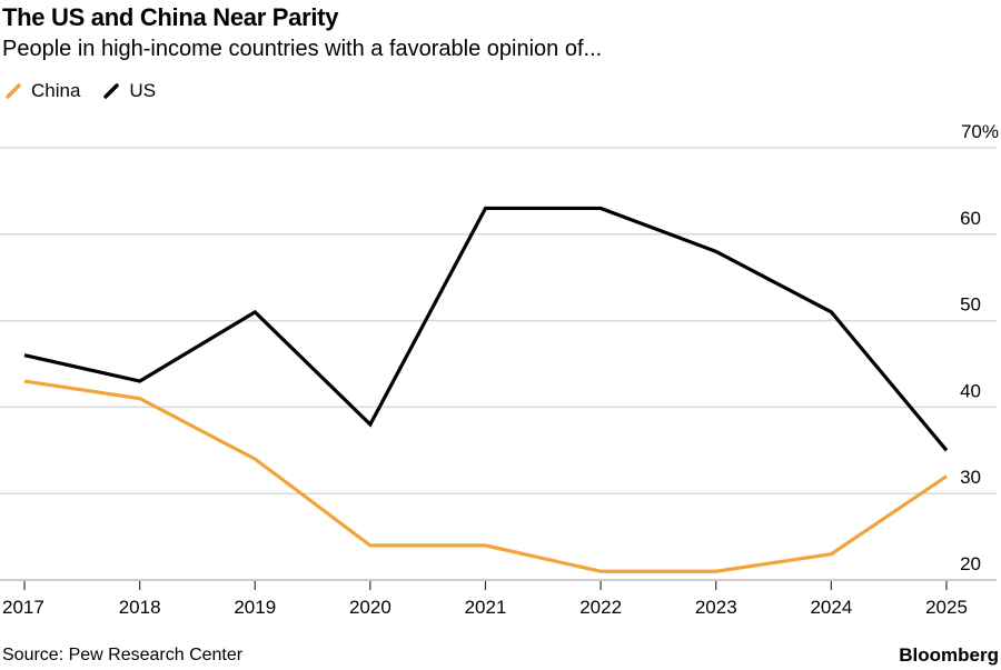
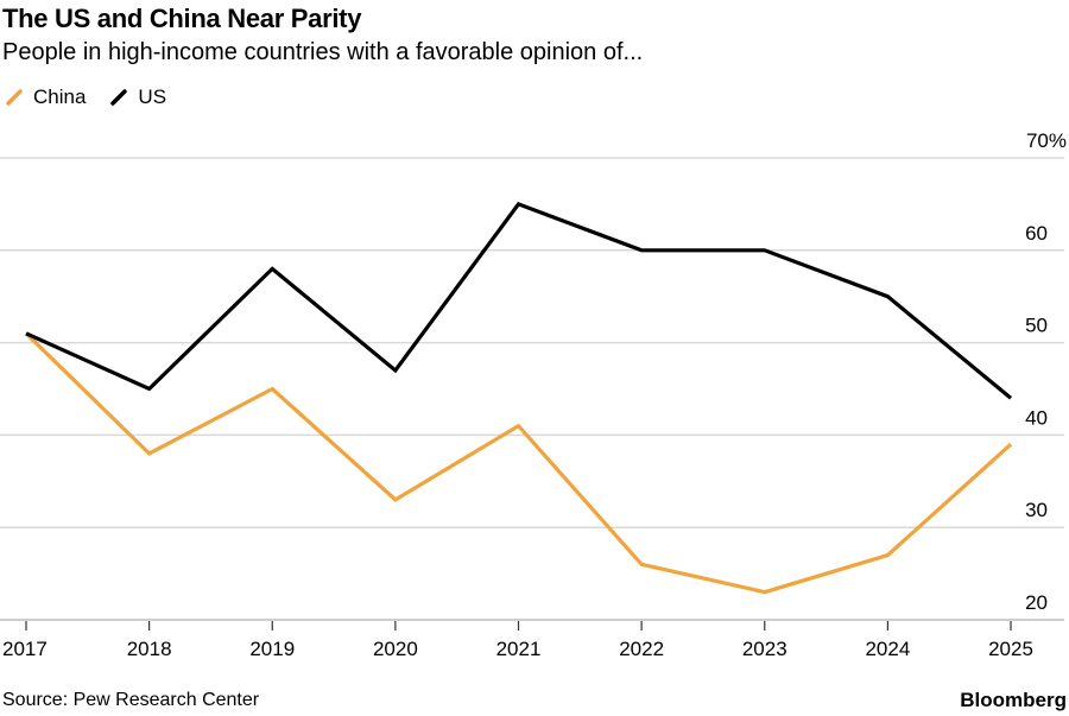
China/2017: 43% -> 51%
US/2017: 46% -> 51%
China/2018: 41% -> 38%
US/2018: 43% -> 45%
China/2019: 34% -> 45%
US/2019: 51% -> 58%
China/2020: 24% -> 33%
US/2020: 38% -> 47%
China/2021: 24% -> 41%
US/2021: 63% -> 65%
China/2022: 21% -> 26%
US/2022: 63% -> 60%
China/2023: 21% -> 23%
US/2023: 58% -> 60%
China/2024: 23% -> 27%
US/2024: 51% -> 55%
China/2025: 32% -> 39%
US/2025: 35% -> 44%
